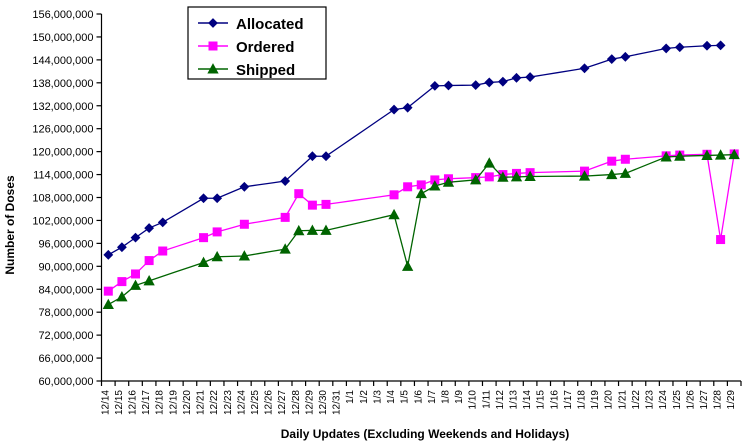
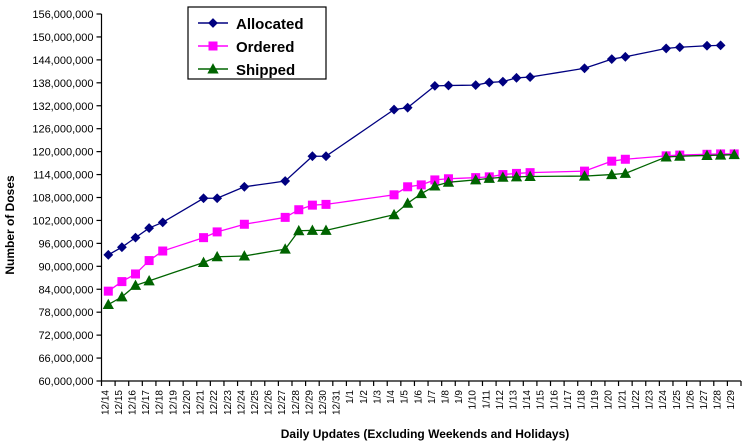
Ordered/12/28: 109000000 -> 105000000
Shipped/1/5: 90000000 -> 106000000
Shipped/1/11: 117000000 -> 113000000
Ordered/1/28: 97000000 -> 119000000
